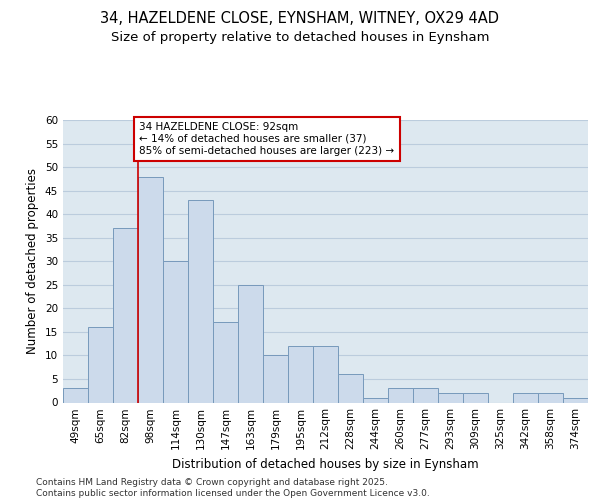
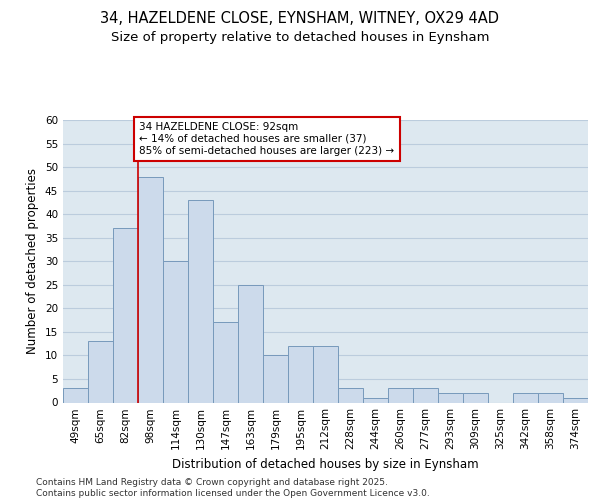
65sqm: 16 -> 13
228sqm: 6 -> 3
